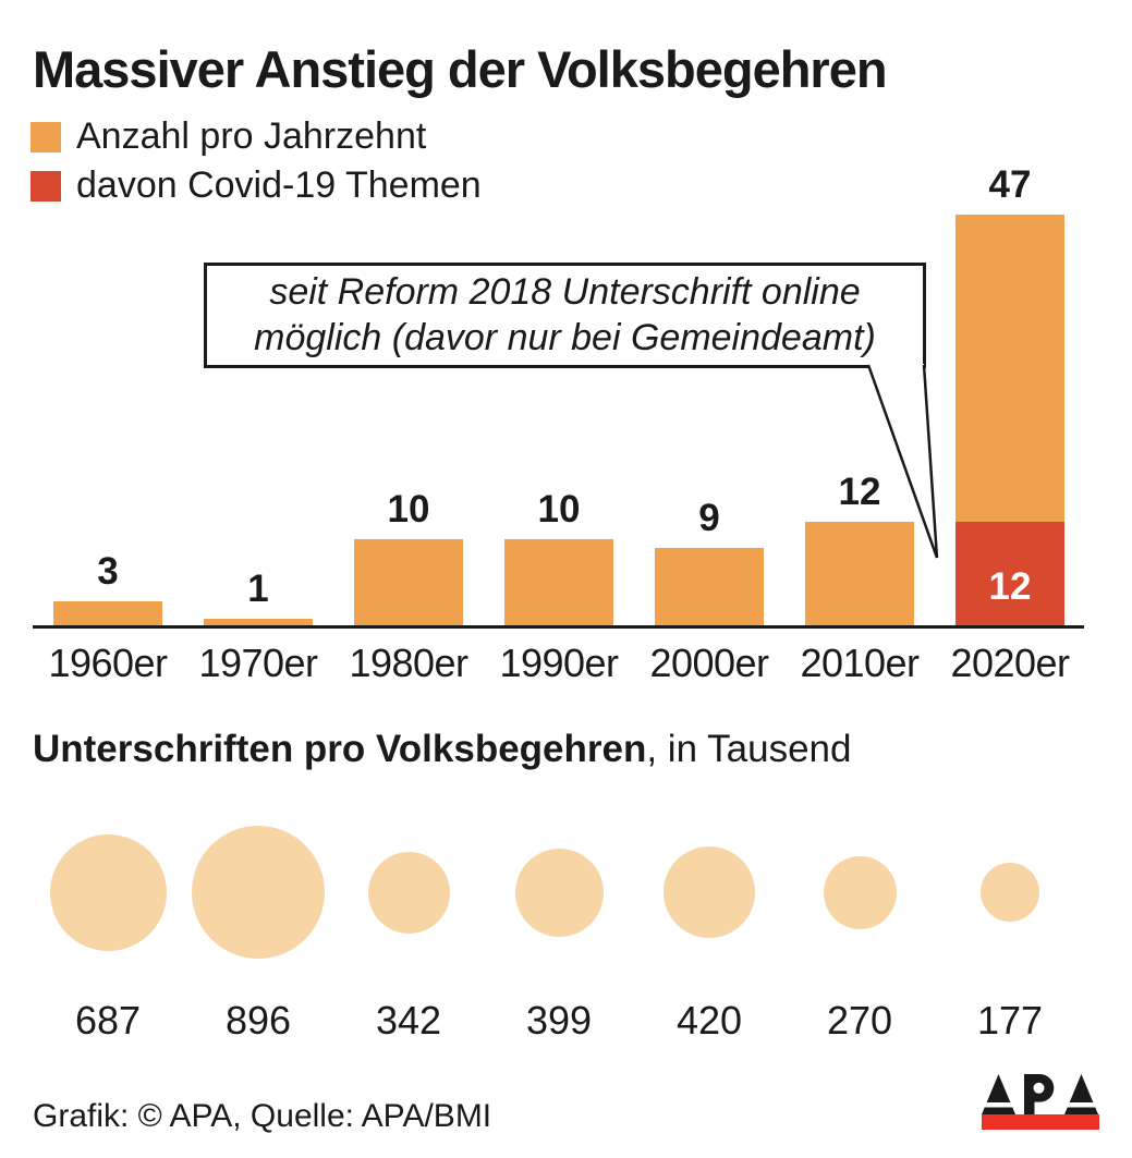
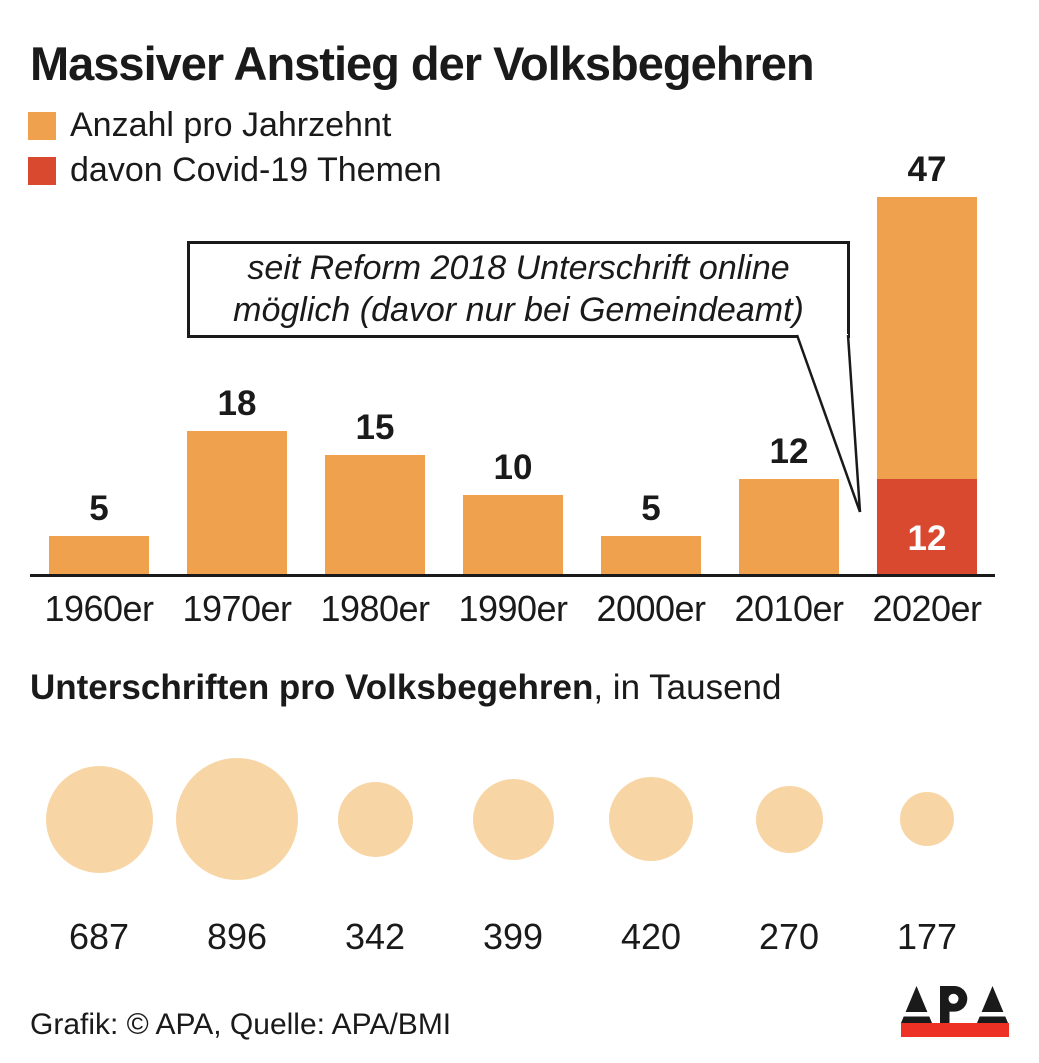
Massiver Anstieg der Volksbegehren/Anzahl pro Jahrzehnt/1960er: 3 -> 5
Massiver Anstieg der Volksbegehren/Anzahl pro Jahrzehnt/1970er: 1 -> 18
Massiver Anstieg der Volksbegehren/Anzahl pro Jahrzehnt/1980er: 10 -> 15
Massiver Anstieg der Volksbegehren/Anzahl pro Jahrzehnt/2000er: 9 -> 5
